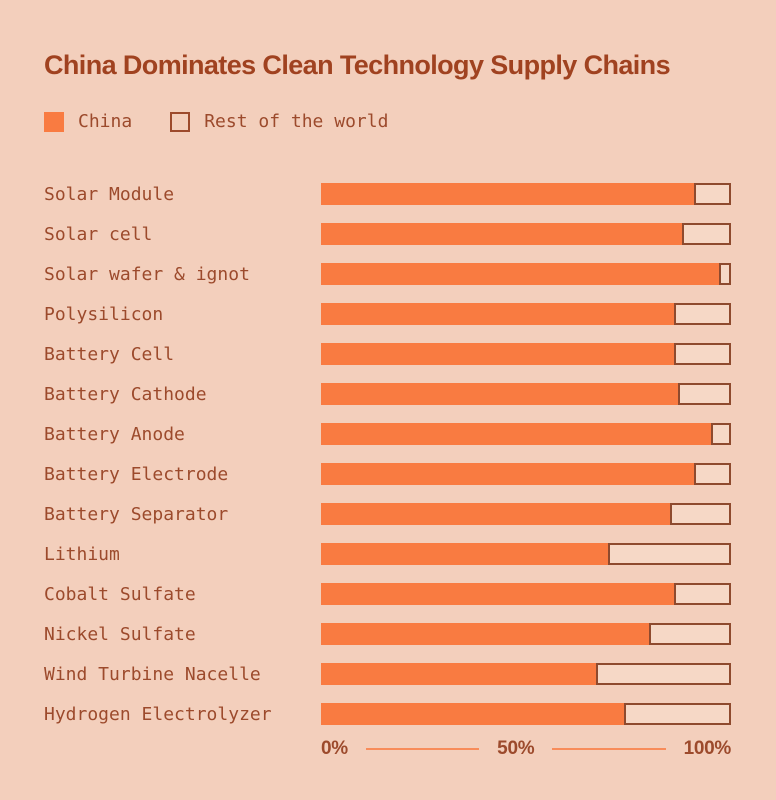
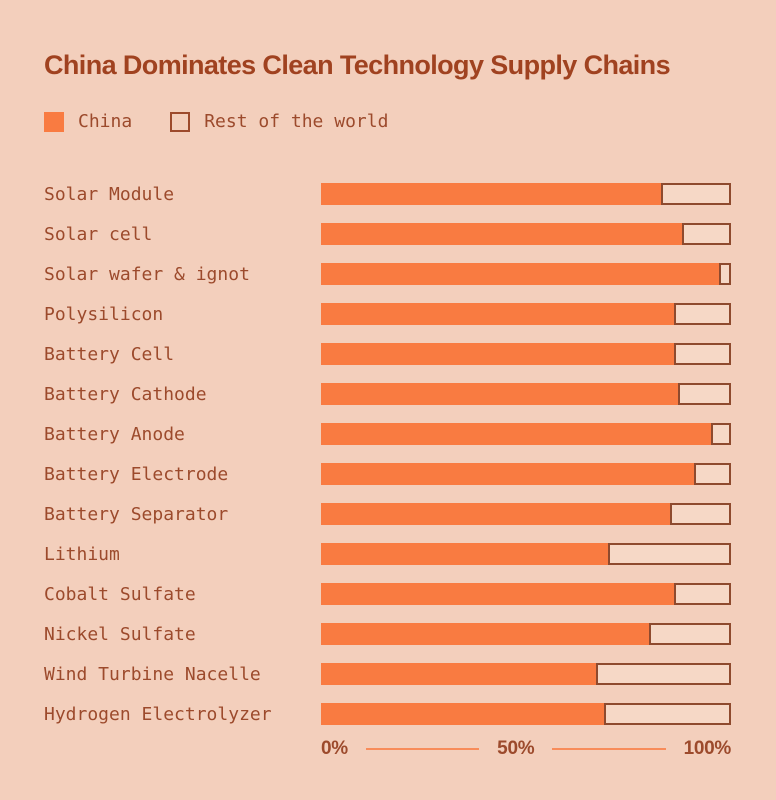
China/Solar Module: 91% -> 83%
China/Hydrogen Electrolyzer: 74% -> 69%
